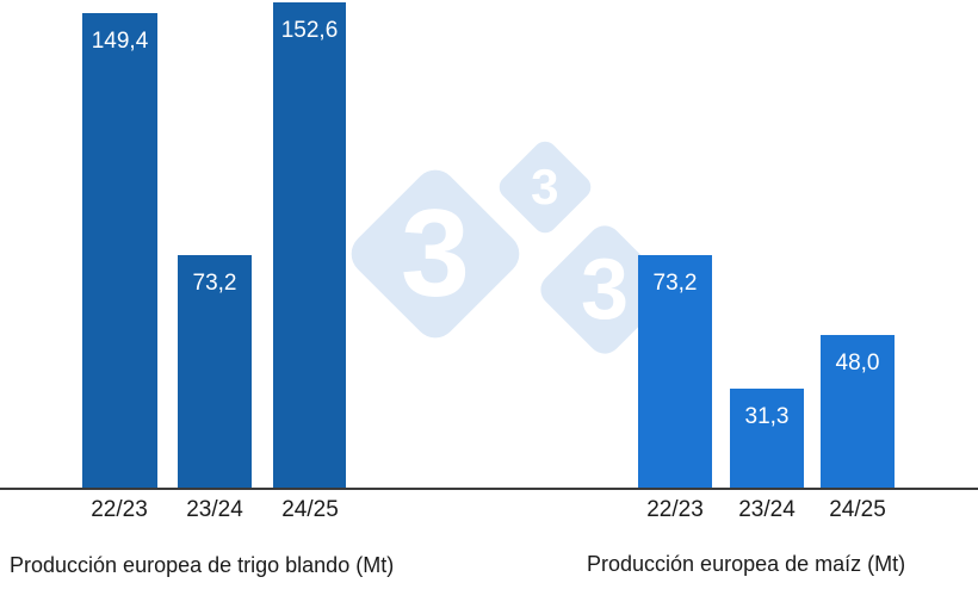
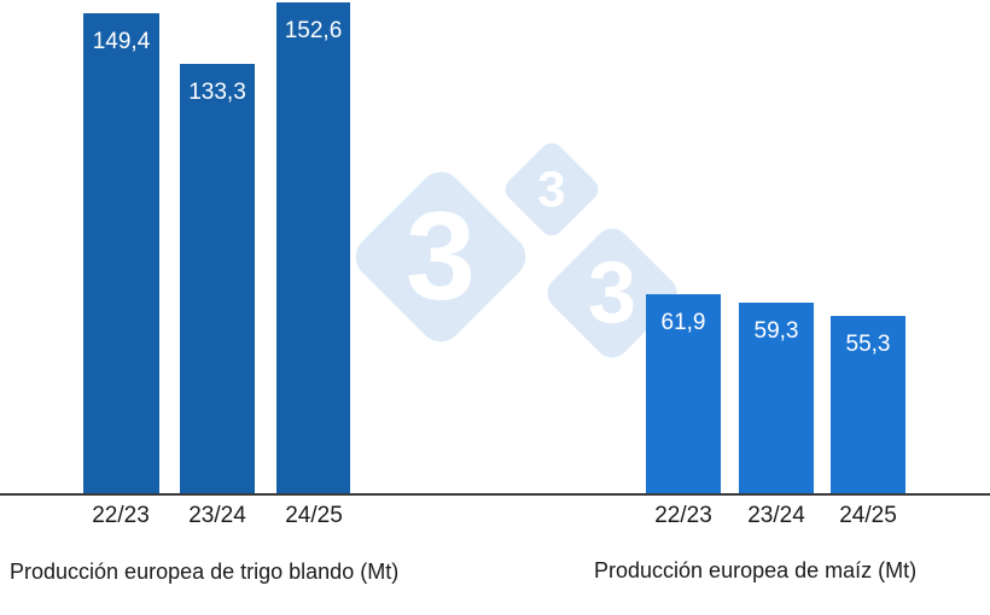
Producción europea de trigo blando (Mt)/23/24: 73,2 -> 133,3
Producción europea de maíz (Mt)/22/23: 73,2 -> 61,9
Producción europea de maíz (Mt)/23/24: 31,3 -> 59,3
Producción europea de maíz (Mt)/24/25: 48,0 -> 55,3
